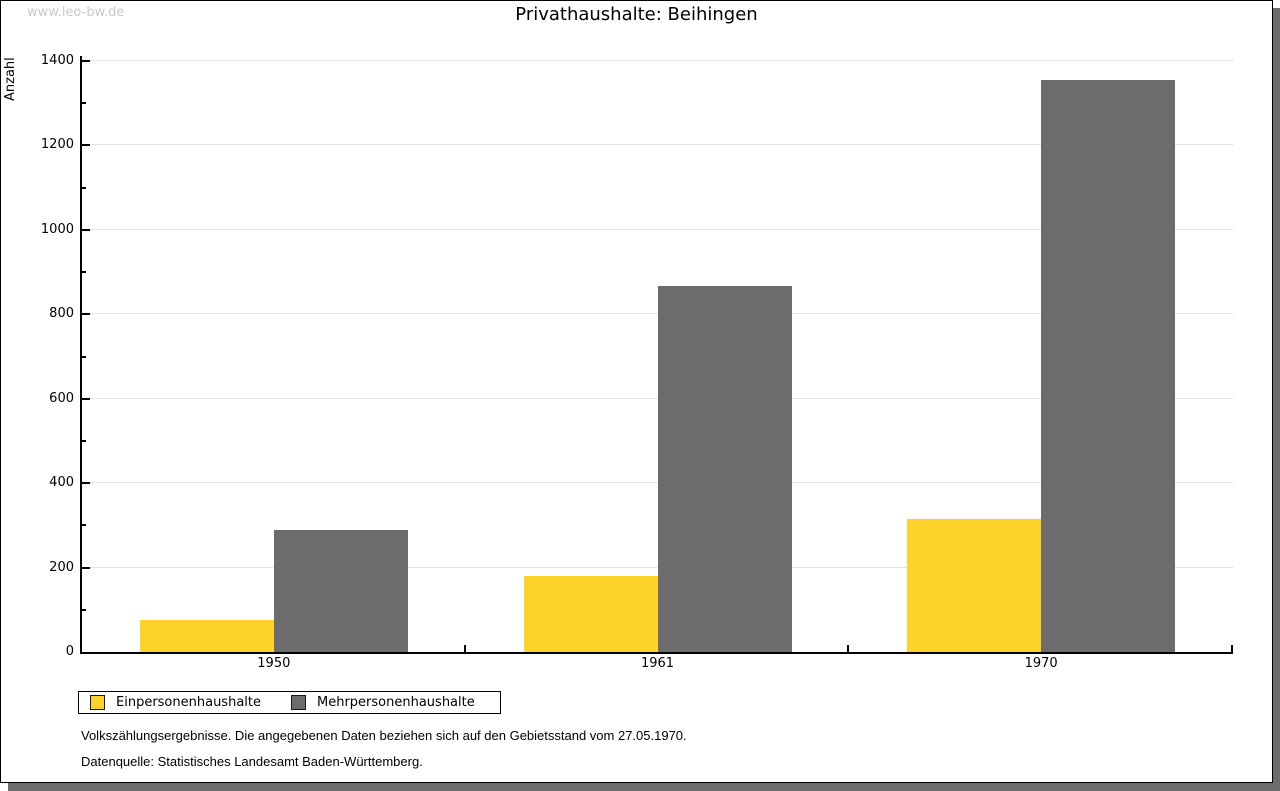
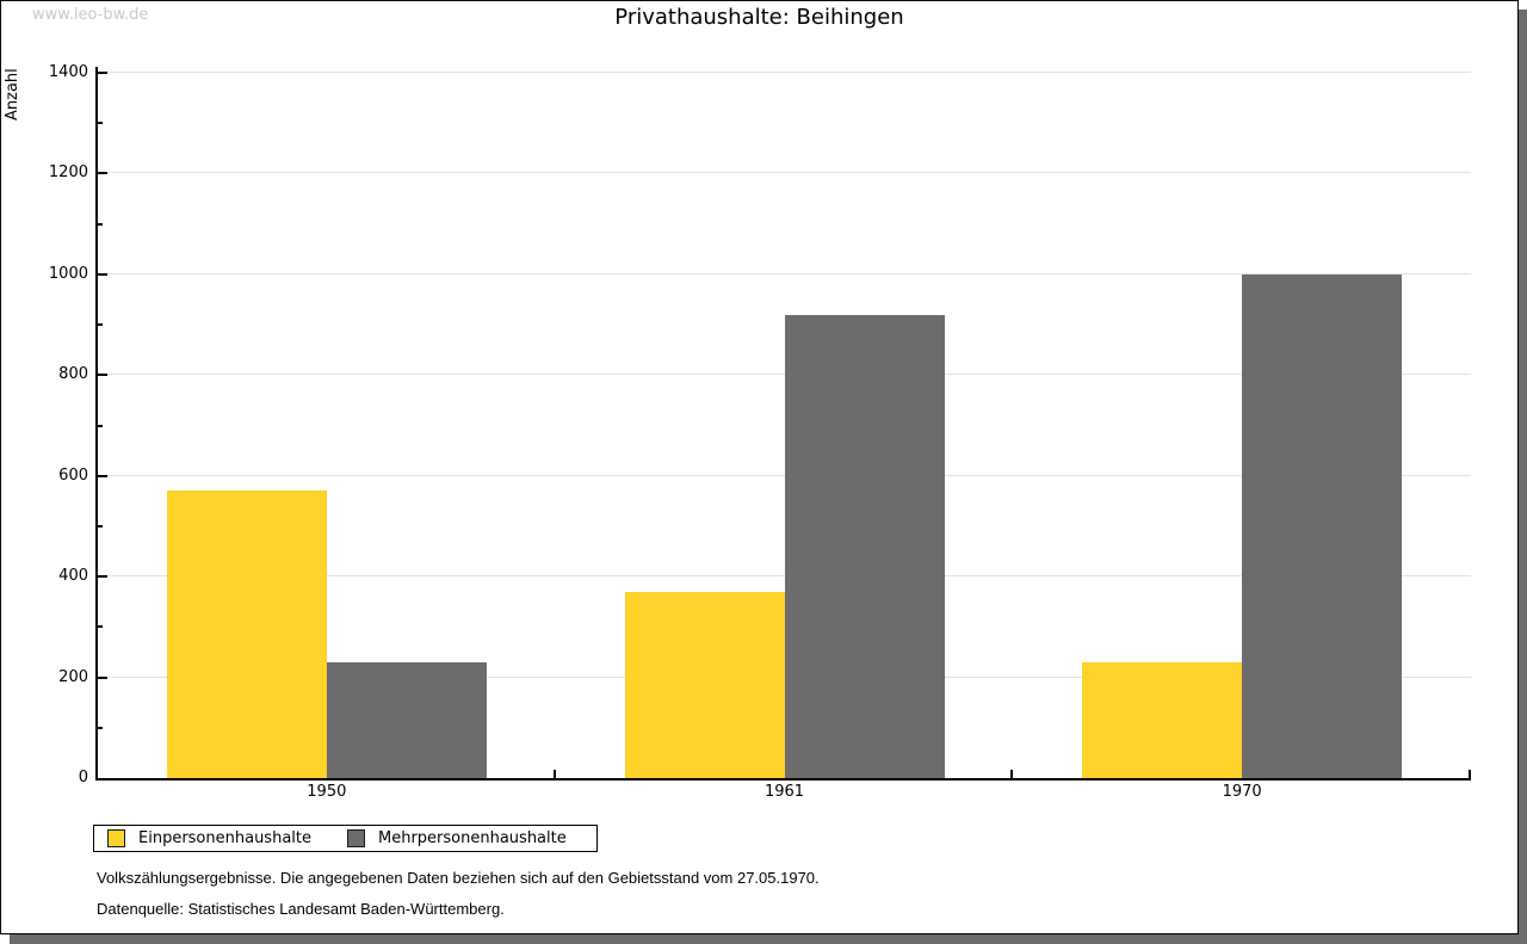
Einpersonenhaushalte/1950: 80 -> 570
Mehrpersonenhaushalte/1950: 290 -> 230
Einpersonenhaushalte/1961: 180 -> 370
Mehrpersonenhaushalte/1961: 870 -> 920
Einpersonenhaushalte/1970: 320 -> 230
Mehrpersonenhaushalte/1970: 1360 -> 1000
